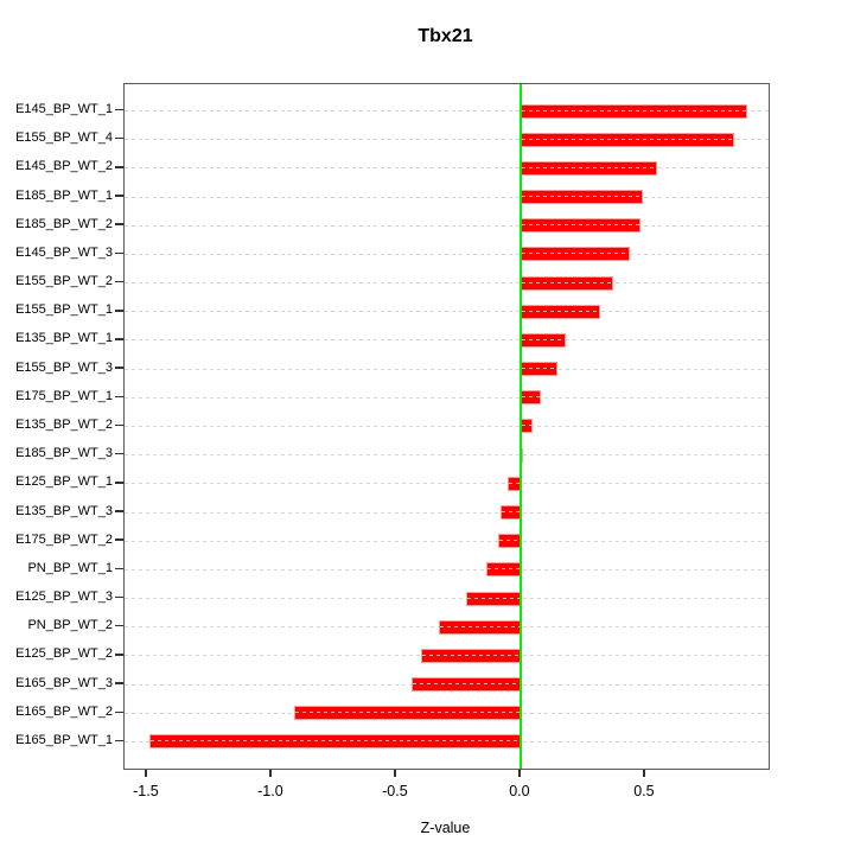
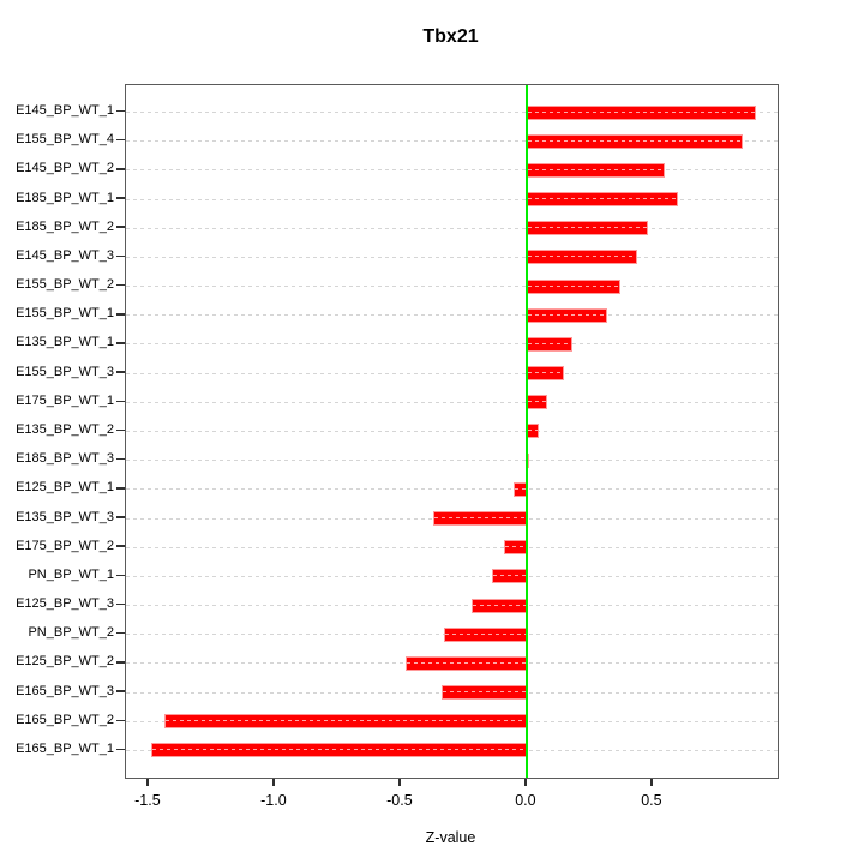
E185_BP_WT_1: 0.49 -> 0.60
E135_BP_WT_3: -0.08 -> -0.37
E125_BP_WT_2: -0.40 -> -0.48
E165_BP_WT_3: -0.44 -> -0.34
E165_BP_WT_2: -0.91 -> -1.44
